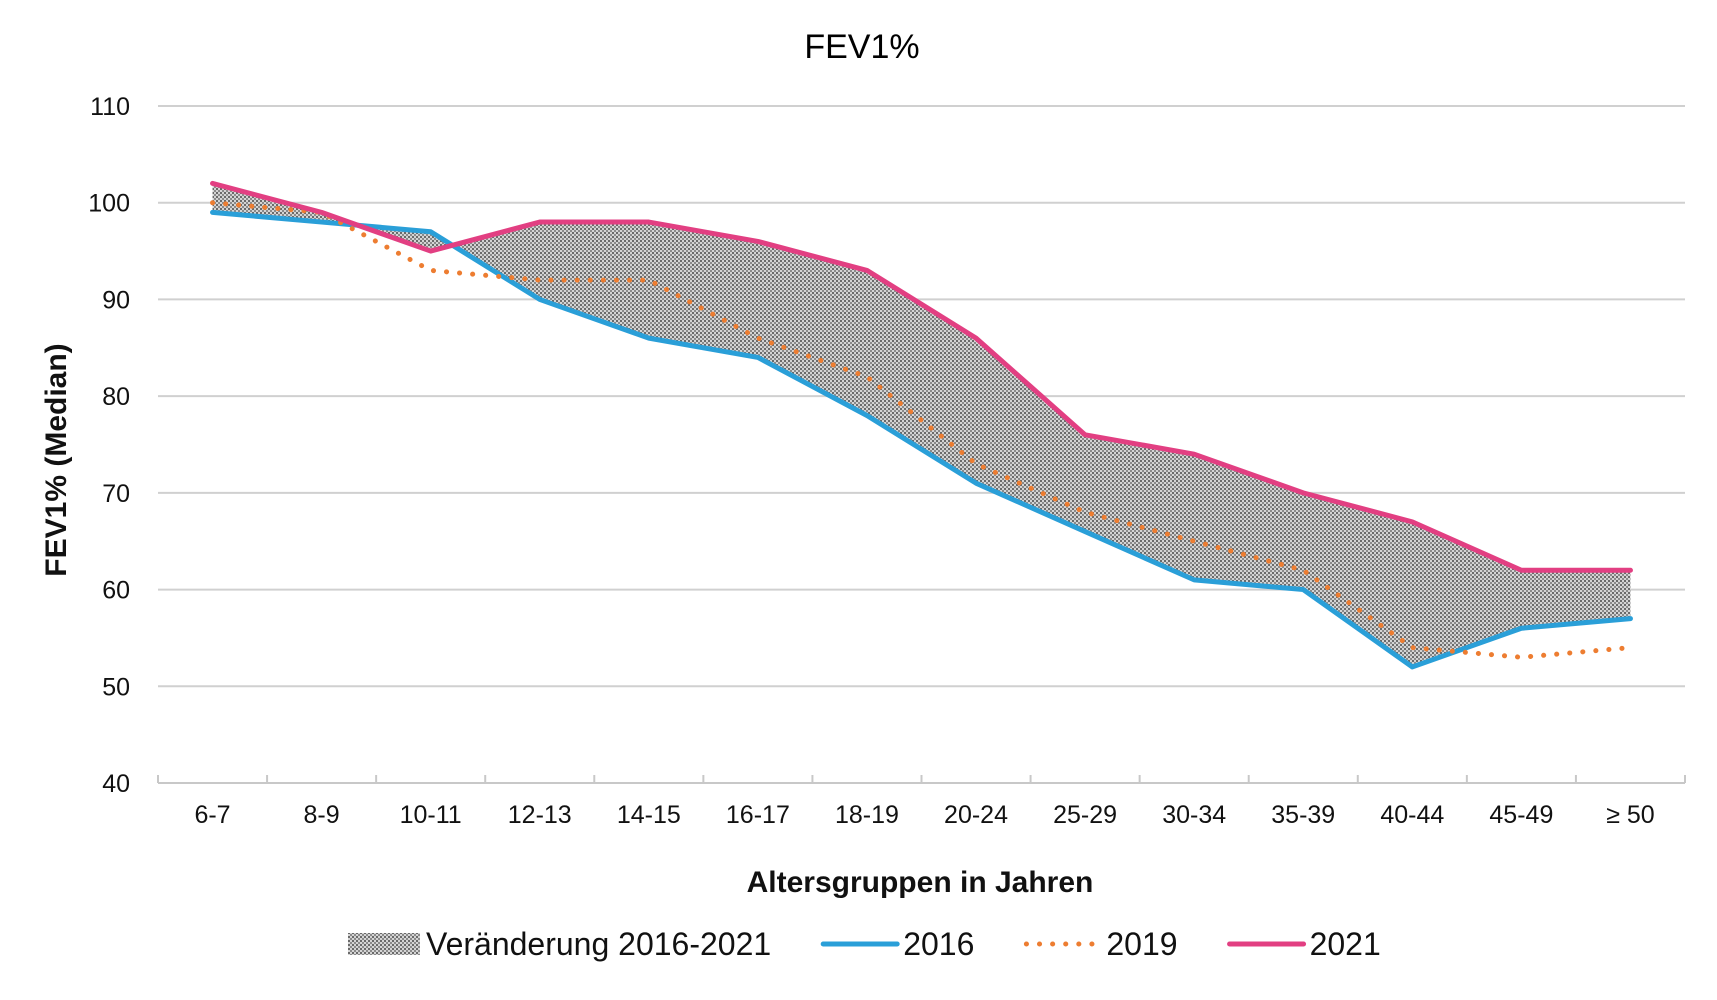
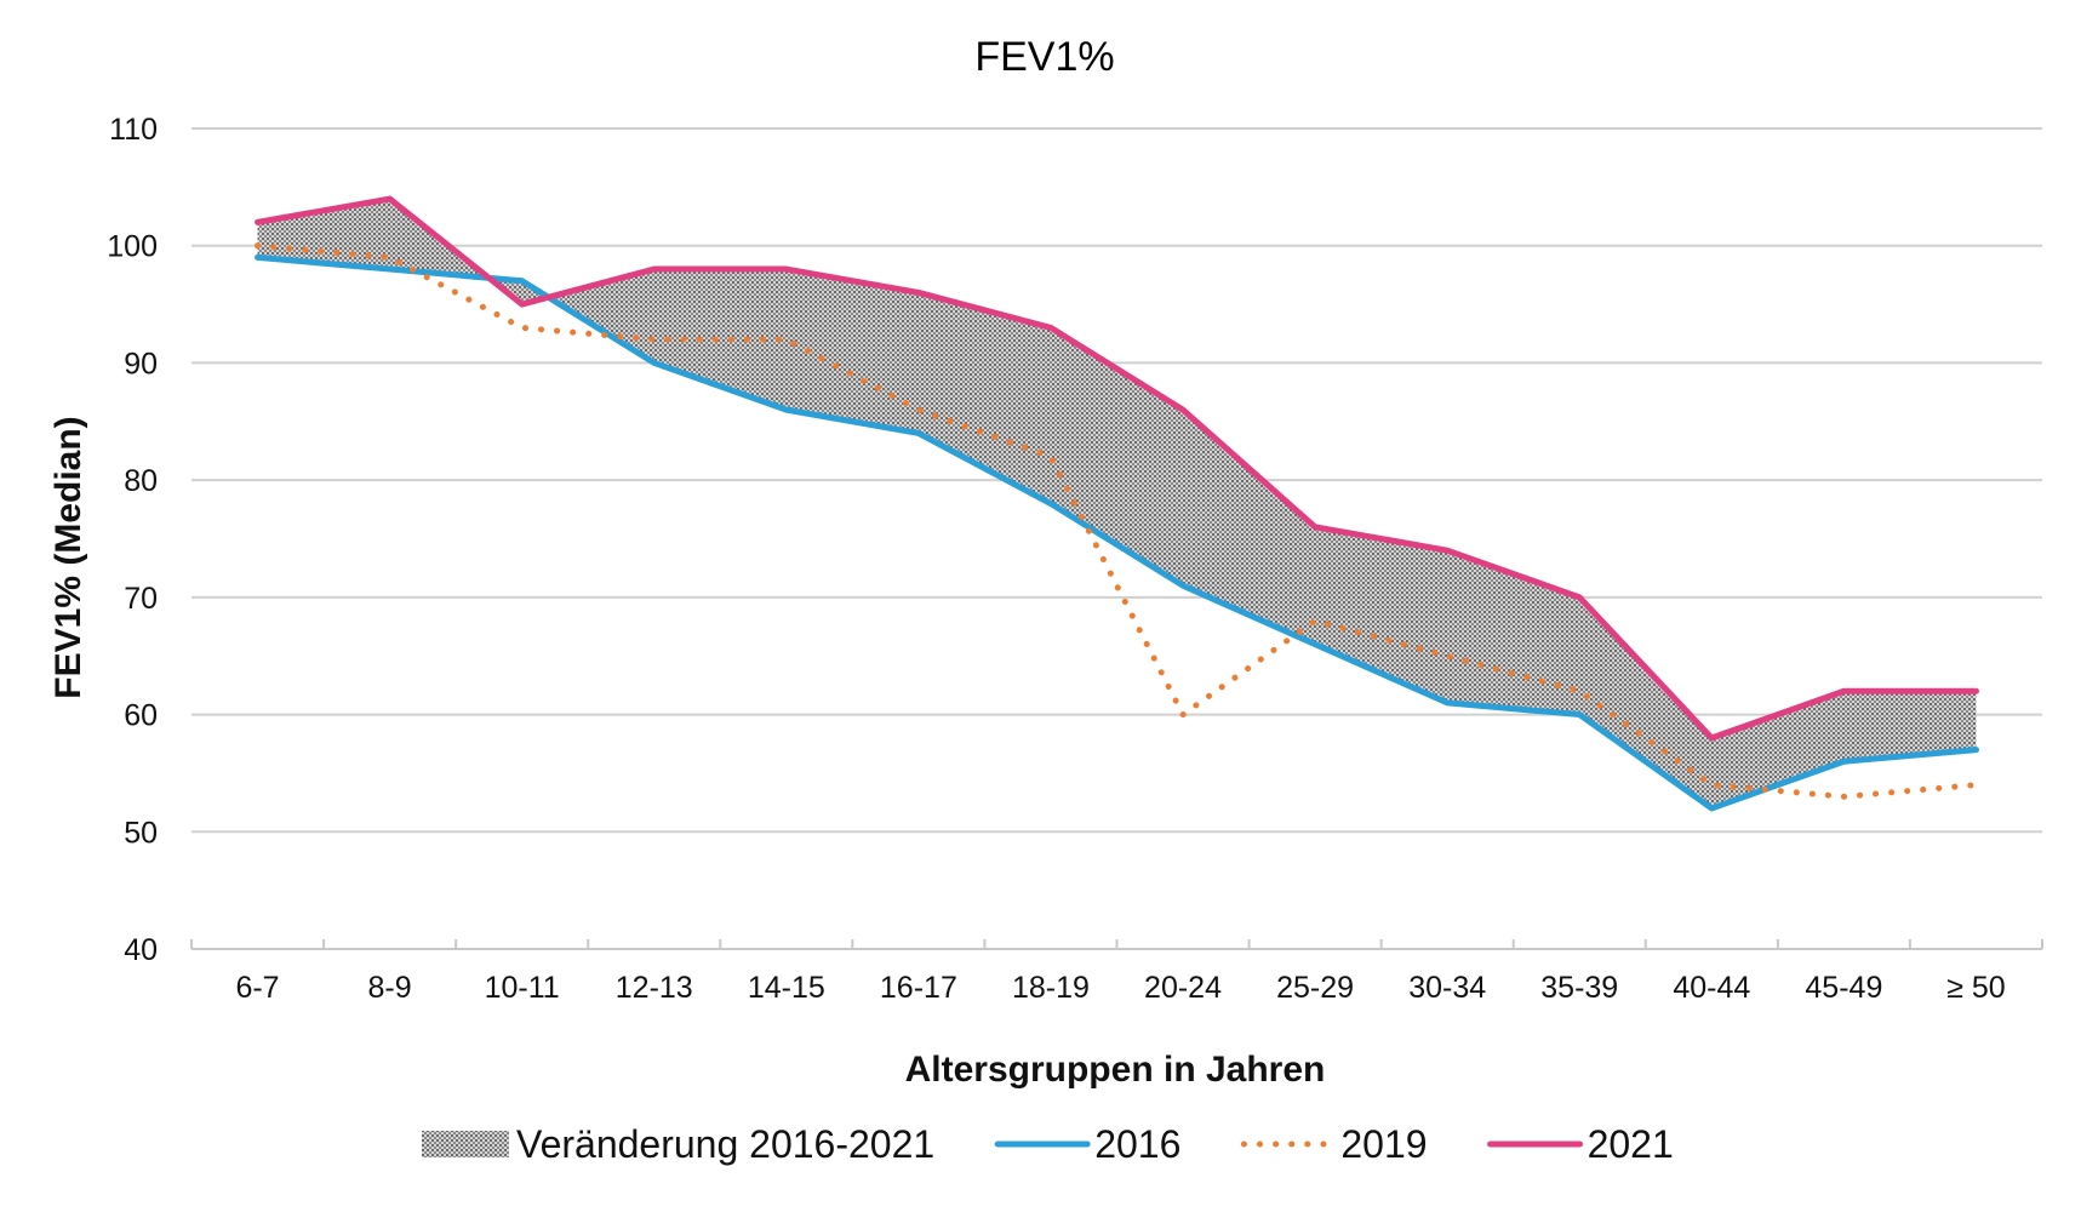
2021/8-9: 99 -> 104
2019/20-24: 73 -> 60
2021/40-44: 67 -> 58
